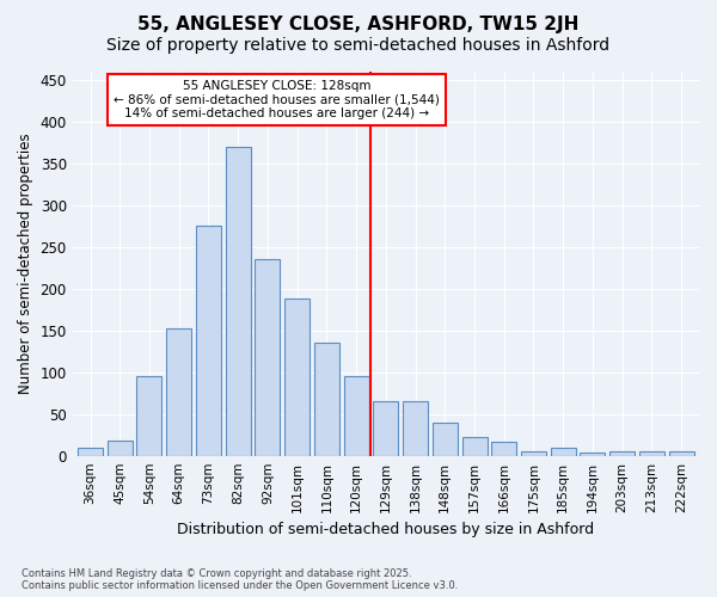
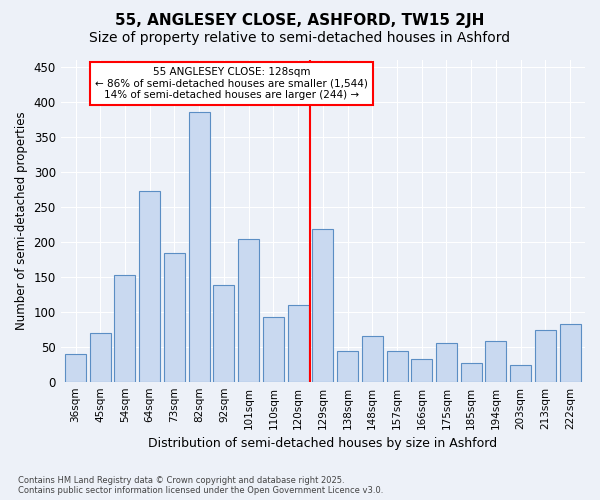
36sqm: 9 -> 40
45sqm: 18 -> 70
54sqm: 96 -> 152
64sqm: 152 -> 272
73sqm: 275 -> 184
82sqm: 370 -> 386
92sqm: 236 -> 138
101sqm: 188 -> 204
110sqm: 136 -> 92
120sqm: 96 -> 110
129sqm: 66 -> 218
138sqm: 66 -> 44
148sqm: 40 -> 66
157sqm: 22 -> 44
166sqm: 16 -> 32
175sqm: 5 -> 56
185sqm: 9 -> 26
194sqm: 4 -> 58
203sqm: 5 -> 24
213sqm: 5 -> 74
222sqm: 5 -> 82
